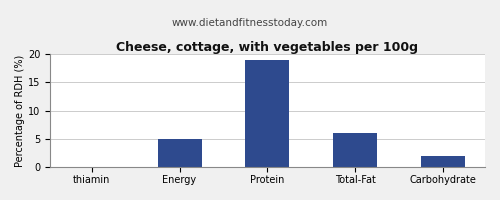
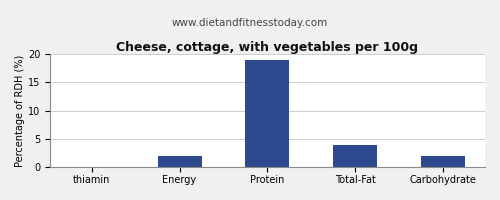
Energy: 5 -> 2
Total-Fat: 6 -> 4
